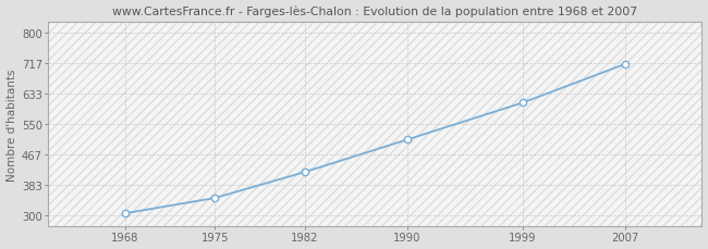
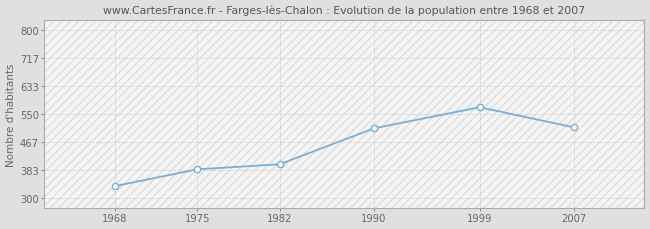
1968: 305 -> 335
1975: 347 -> 385
1982: 418 -> 400
1999: 608 -> 570
2007: 714 -> 510
